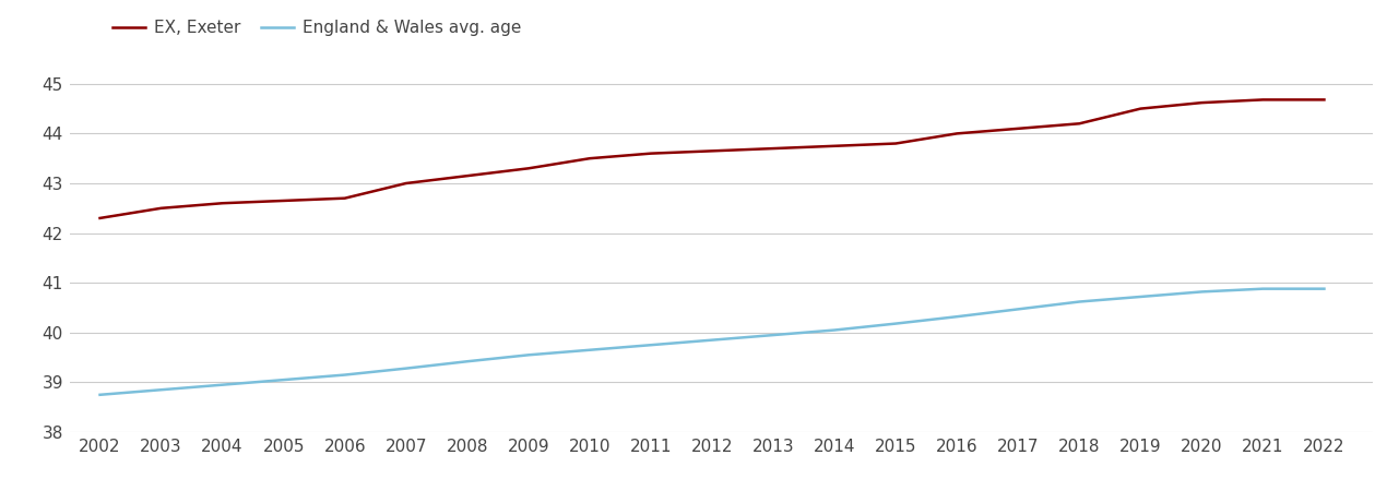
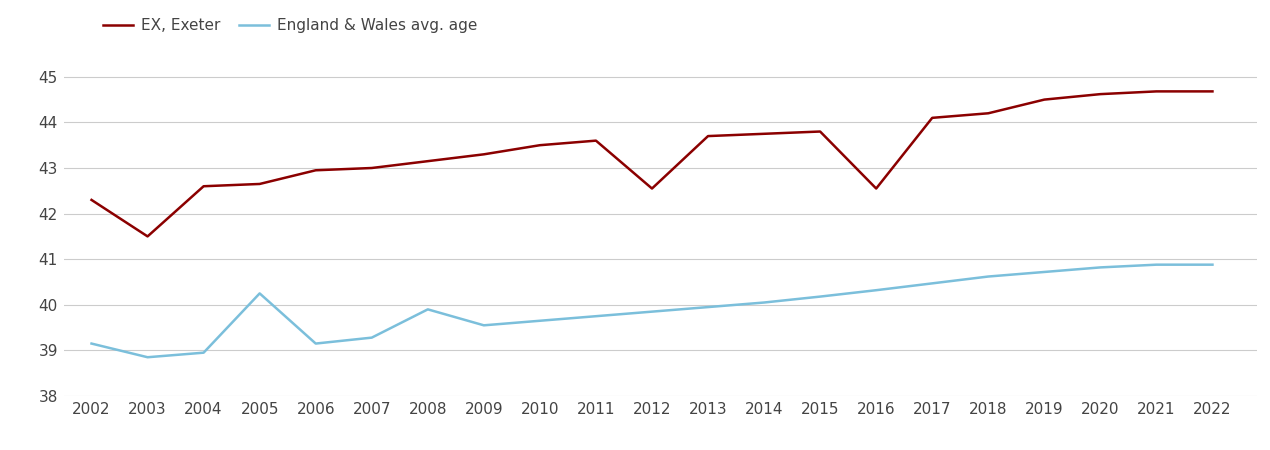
England & Wales avg. age/2002: 38.75 -> 39.15
EX, Exeter/2003: 42.50 -> 41.50
England & Wales avg. age/2005: 39.05 -> 40.25
EX, Exeter/2006: 42.70 -> 42.95
England & Wales avg. age/2008: 39.42 -> 39.90
EX, Exeter/2012: 43.65 -> 42.55
EX, Exeter/2016: 44.00 -> 42.55
